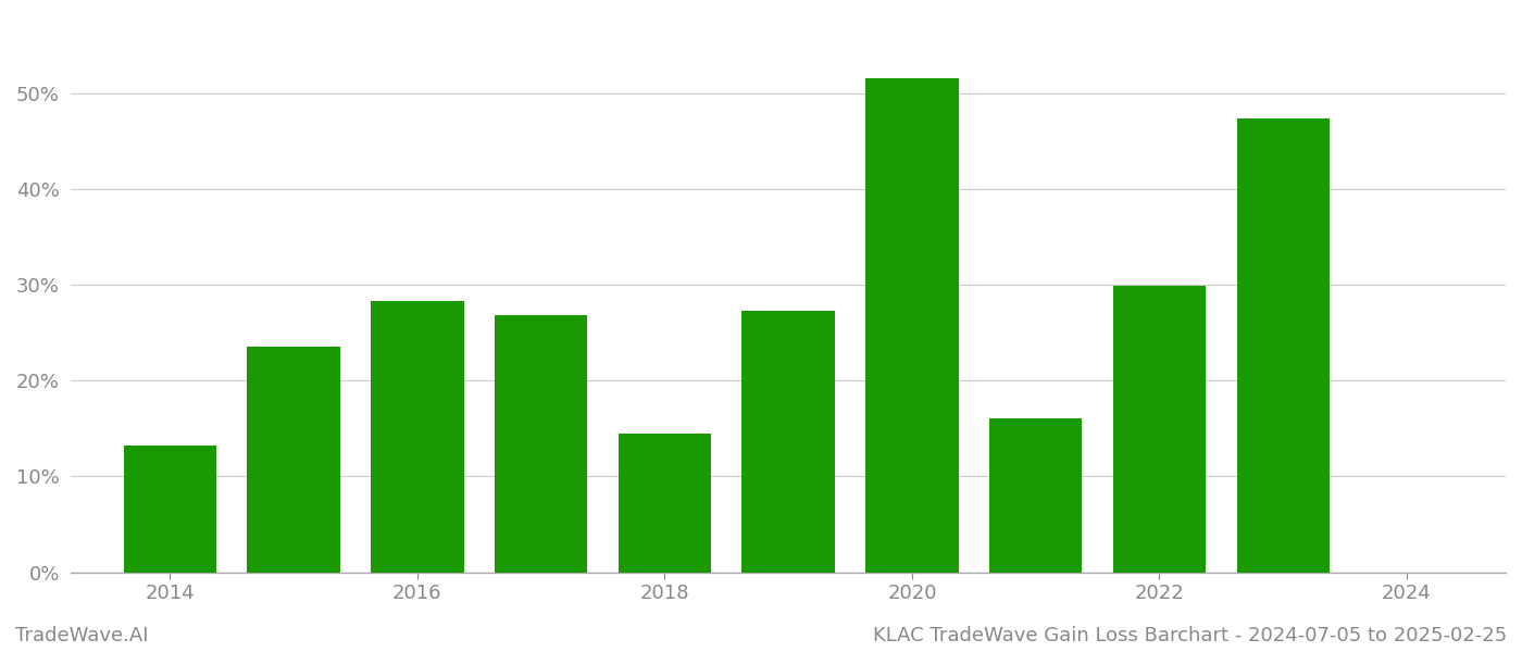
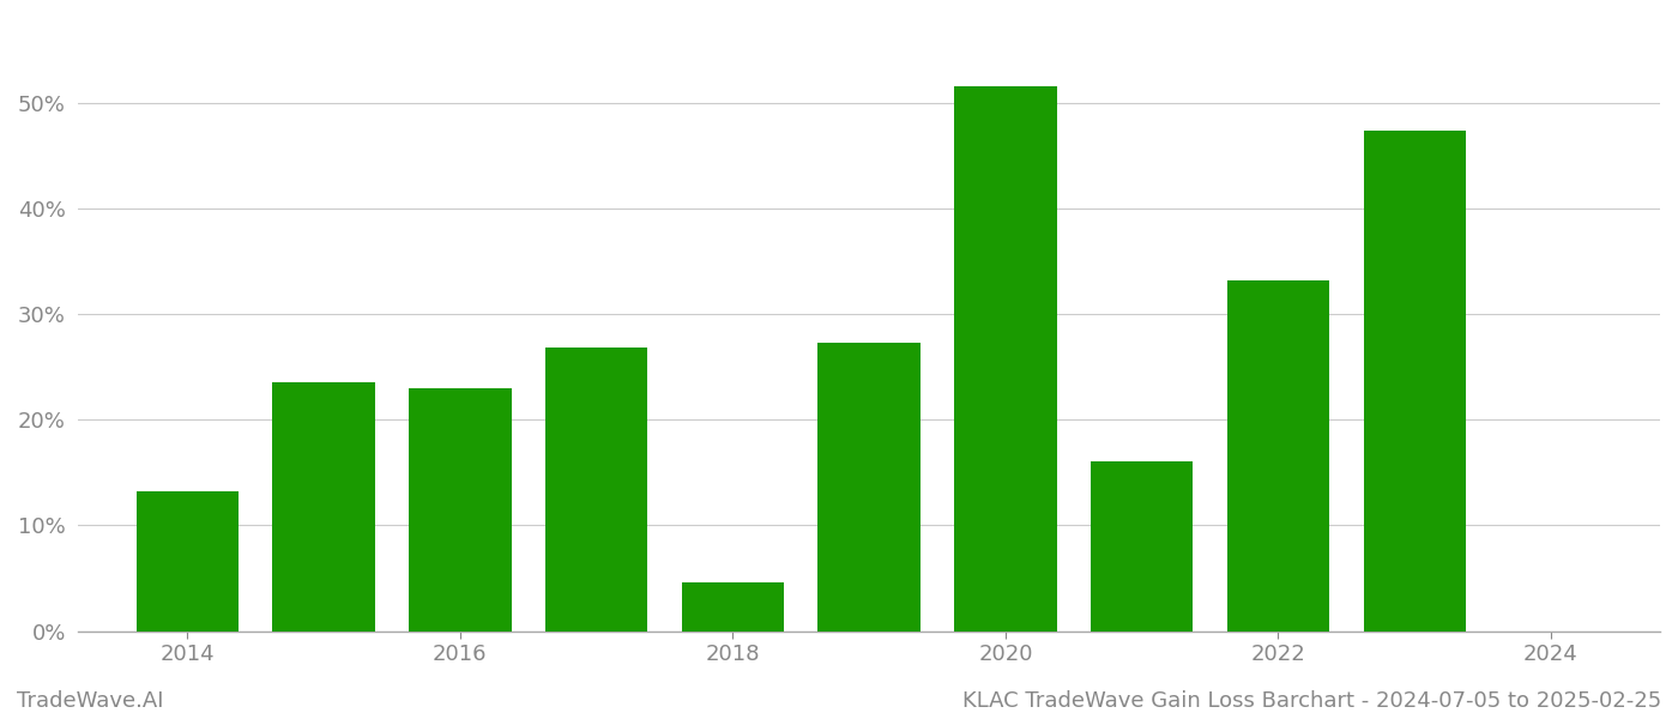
2016: 28.3% -> 23.0%
2018: 14.5% -> 4.6%
2022: 29.9% -> 33.2%
